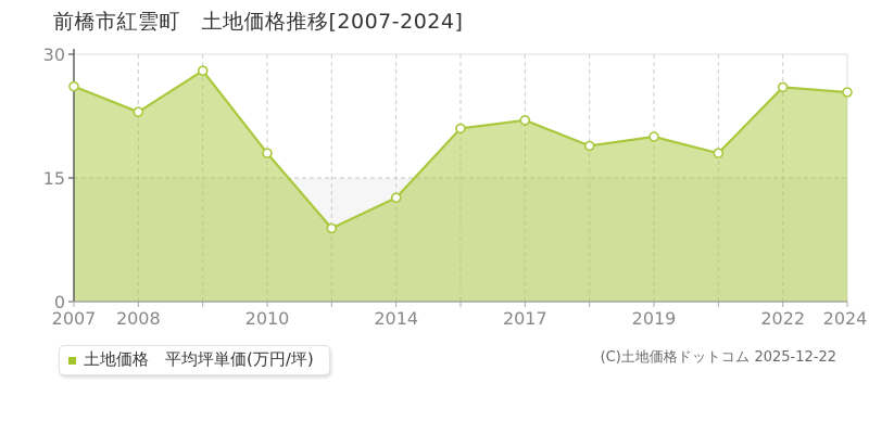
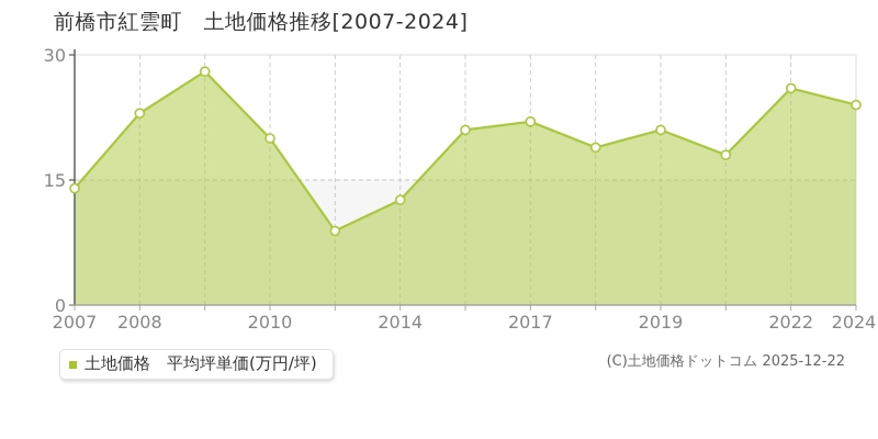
2007: 26 -> 14
2010: 18 -> 20
2019: 20 -> 21
2024: 25 -> 24
